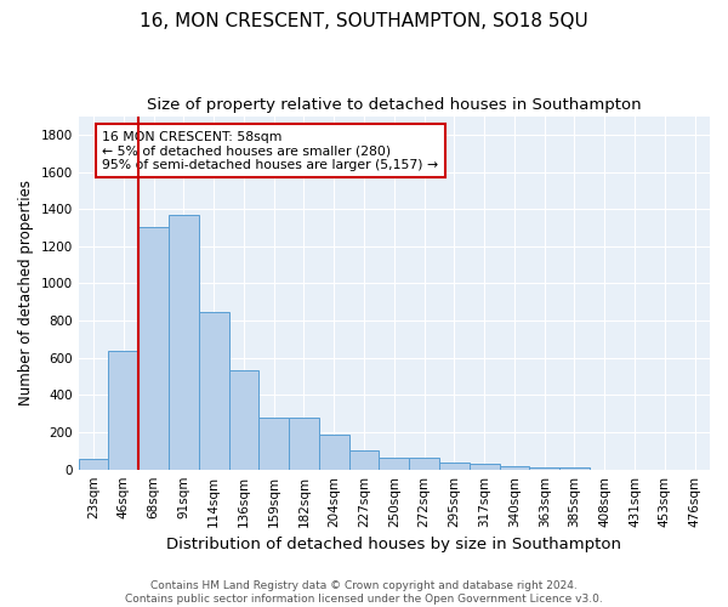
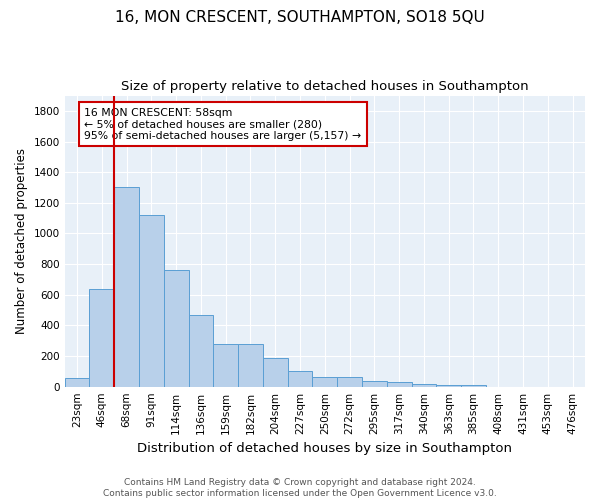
91sqm: 1370 -> 1120
114sqm: 840 -> 760
136sqm: 540 -> 470
